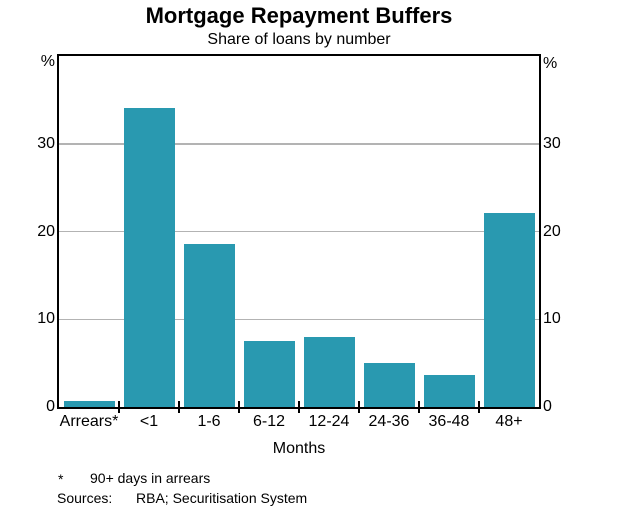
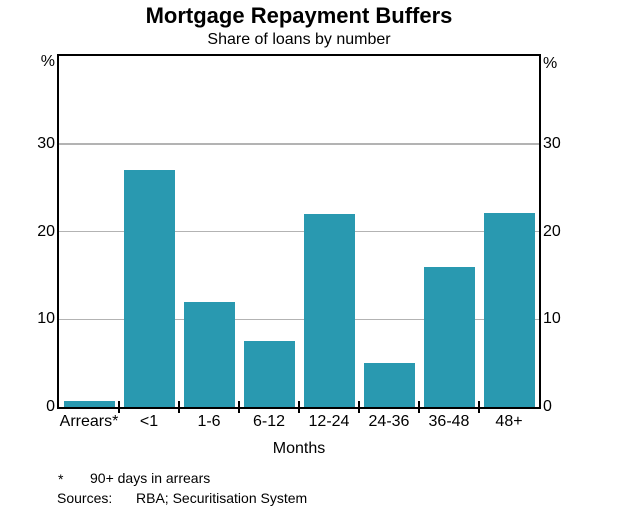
<1: 34 -> 27
1-6: 19 -> 12
12-24: 8 -> 22
36-48: 4 -> 16
